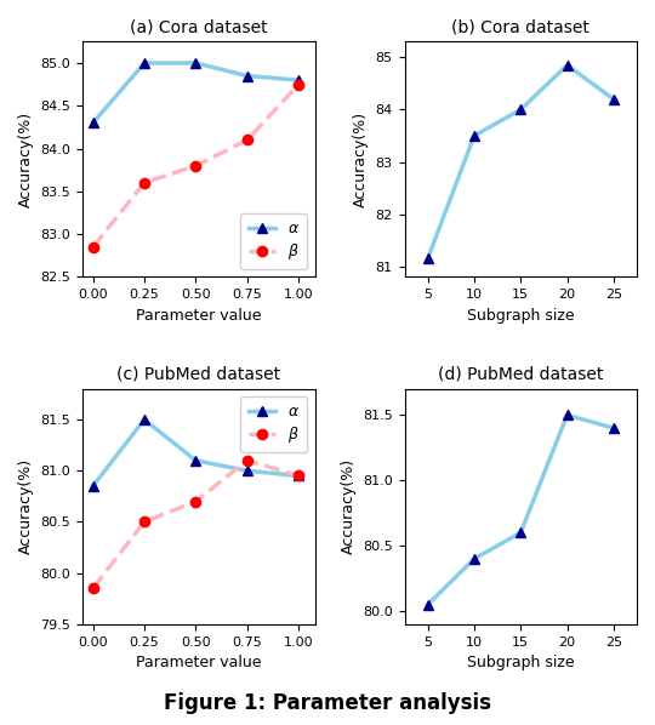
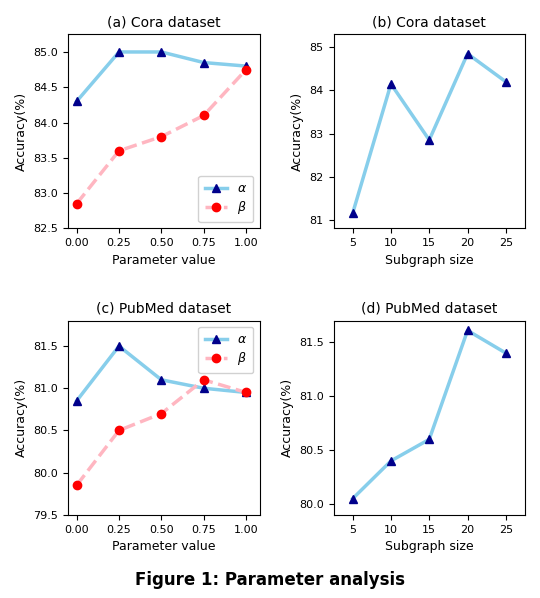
(b) Cora dataset/10: 83.50 -> 84.15
(b) Cora dataset/15: 84.00 -> 82.85
(d) PubMed dataset/20: 81.50 -> 81.61
